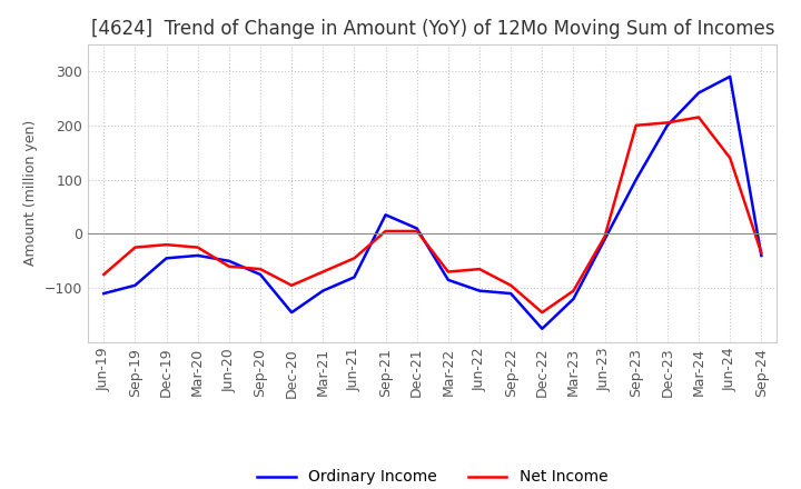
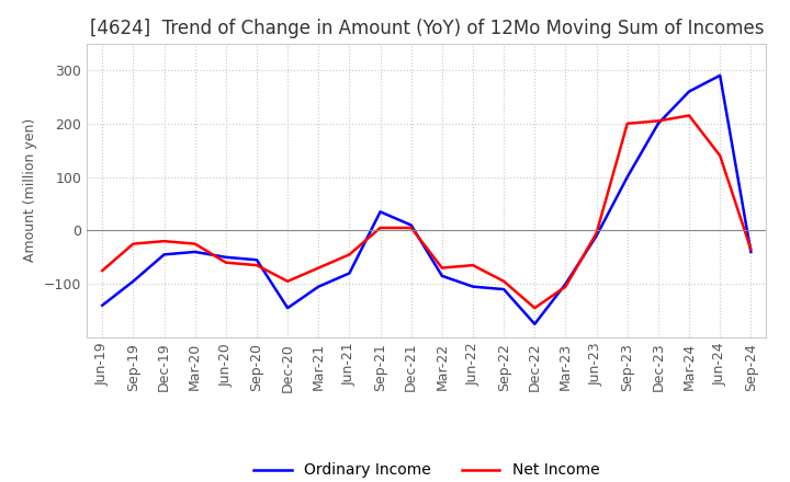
Ordinary Income/Jun-19: -110 -> -140
Ordinary Income/Sep-20: -75 -> -55
Ordinary Income/Mar-23: -120 -> -100
